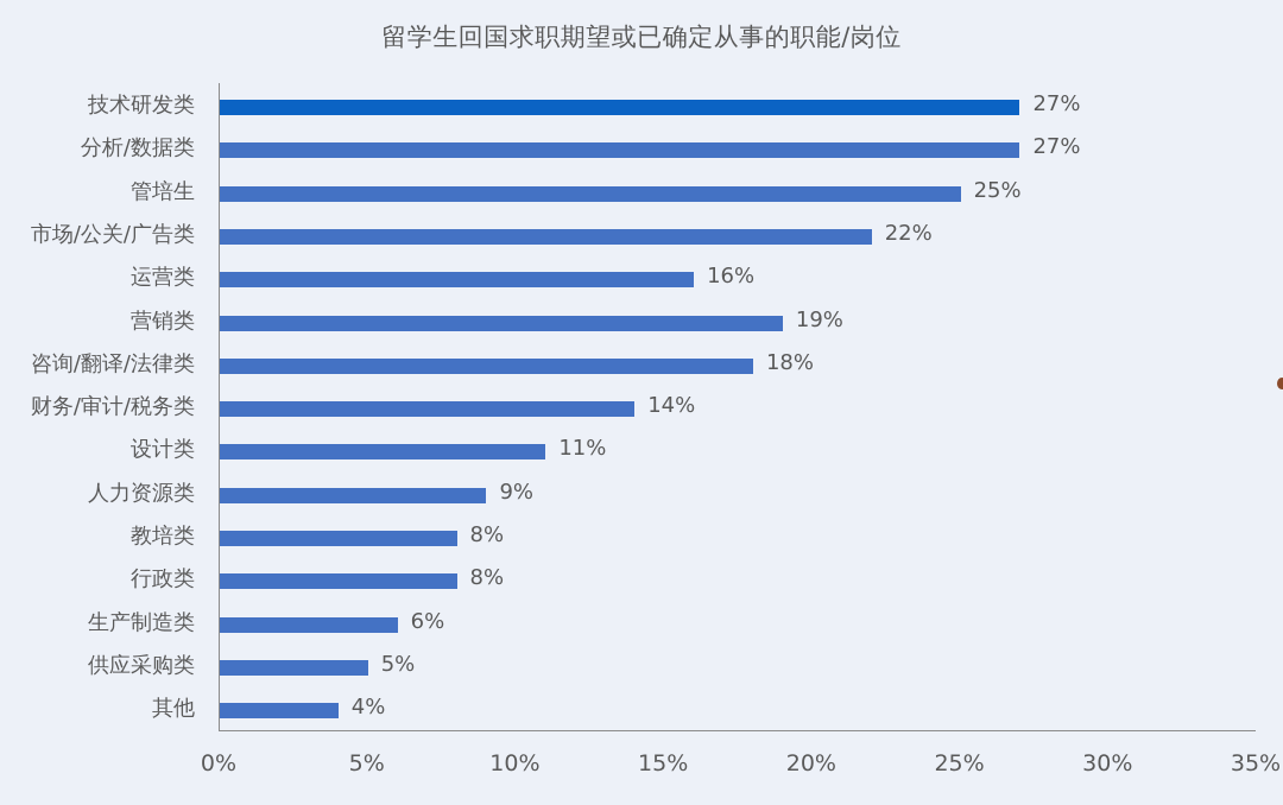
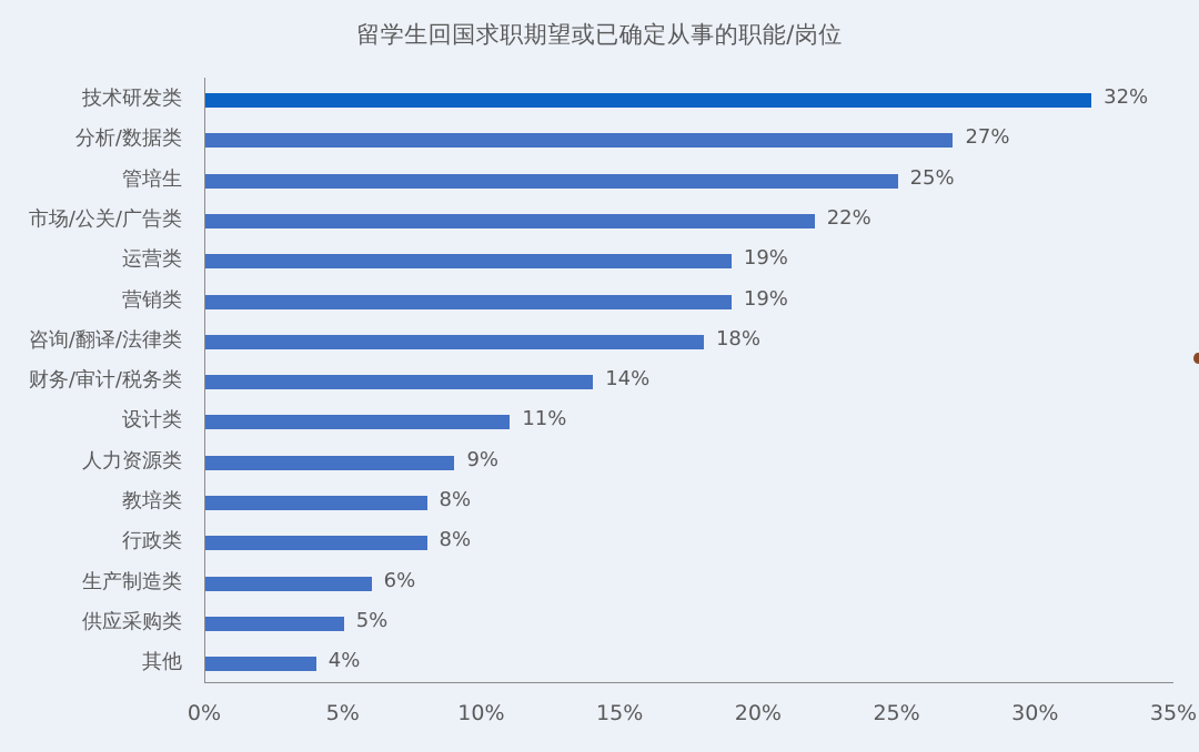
技术研发类: 27% -> 32%
运营类: 16% -> 19%
